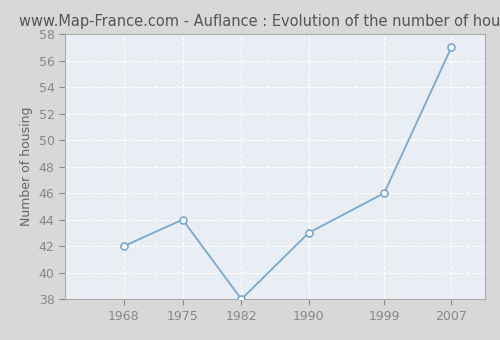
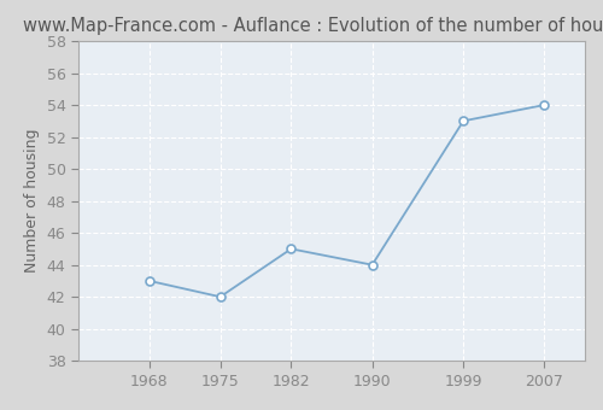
1968: 42 -> 43
1975: 44 -> 42
1982: 38 -> 45
1990: 43 -> 44
1999: 46 -> 53
2007: 57 -> 54
